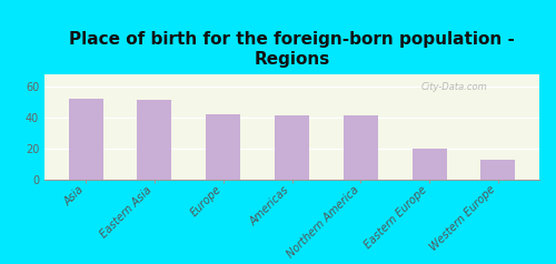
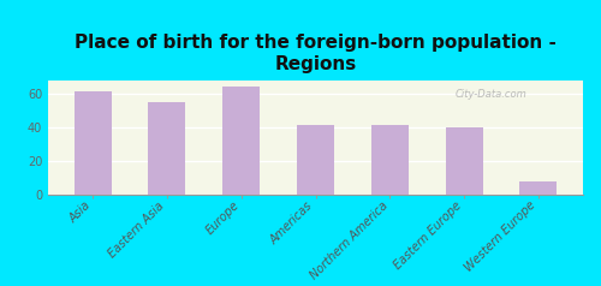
Asia: 52 -> 61
Eastern Asia: 51 -> 55
Europe: 42 -> 64
Eastern Europe: 20 -> 40
Western Europe: 13 -> 8
